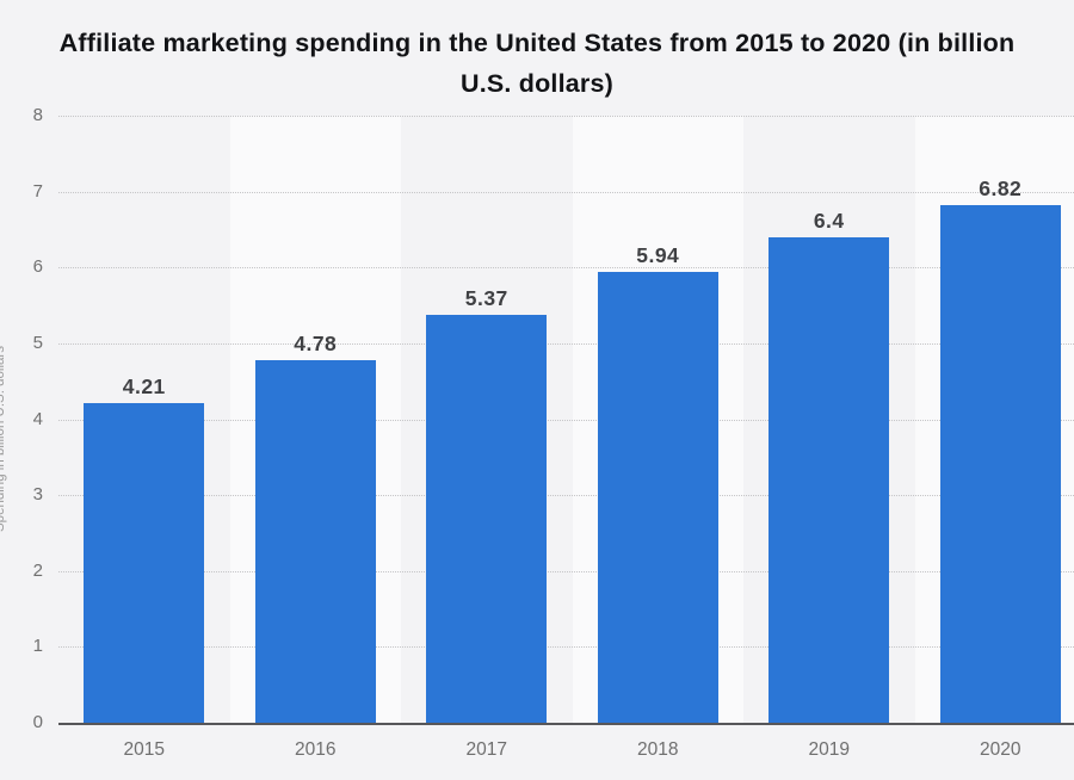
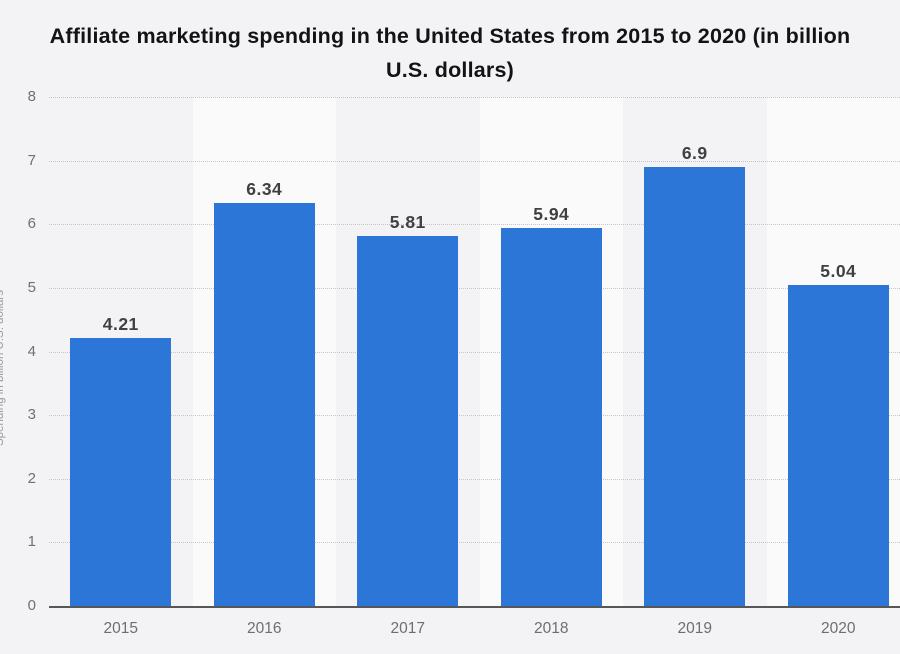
2016: 4.78 -> 6.34
2017: 5.37 -> 5.81
2019: 6.4 -> 6.9
2020: 6.82 -> 5.04
